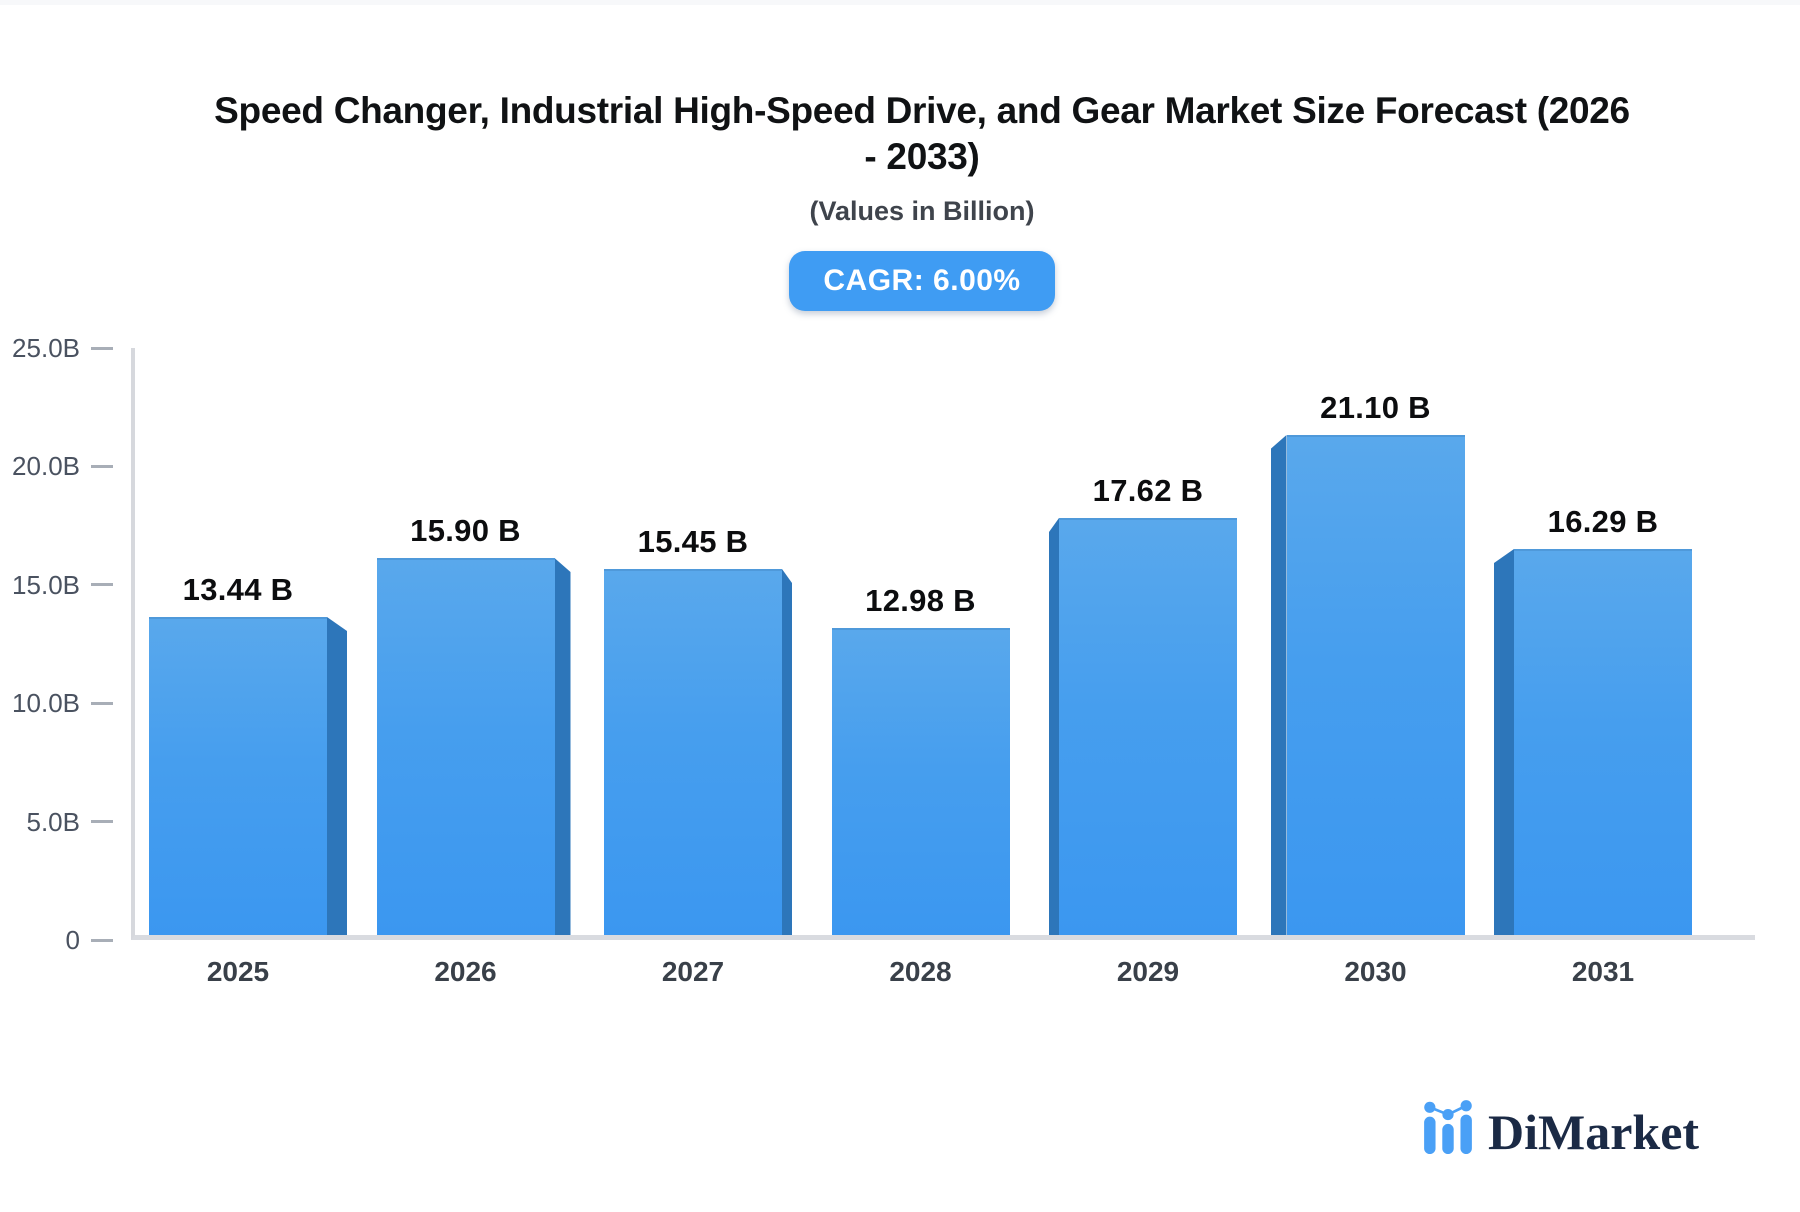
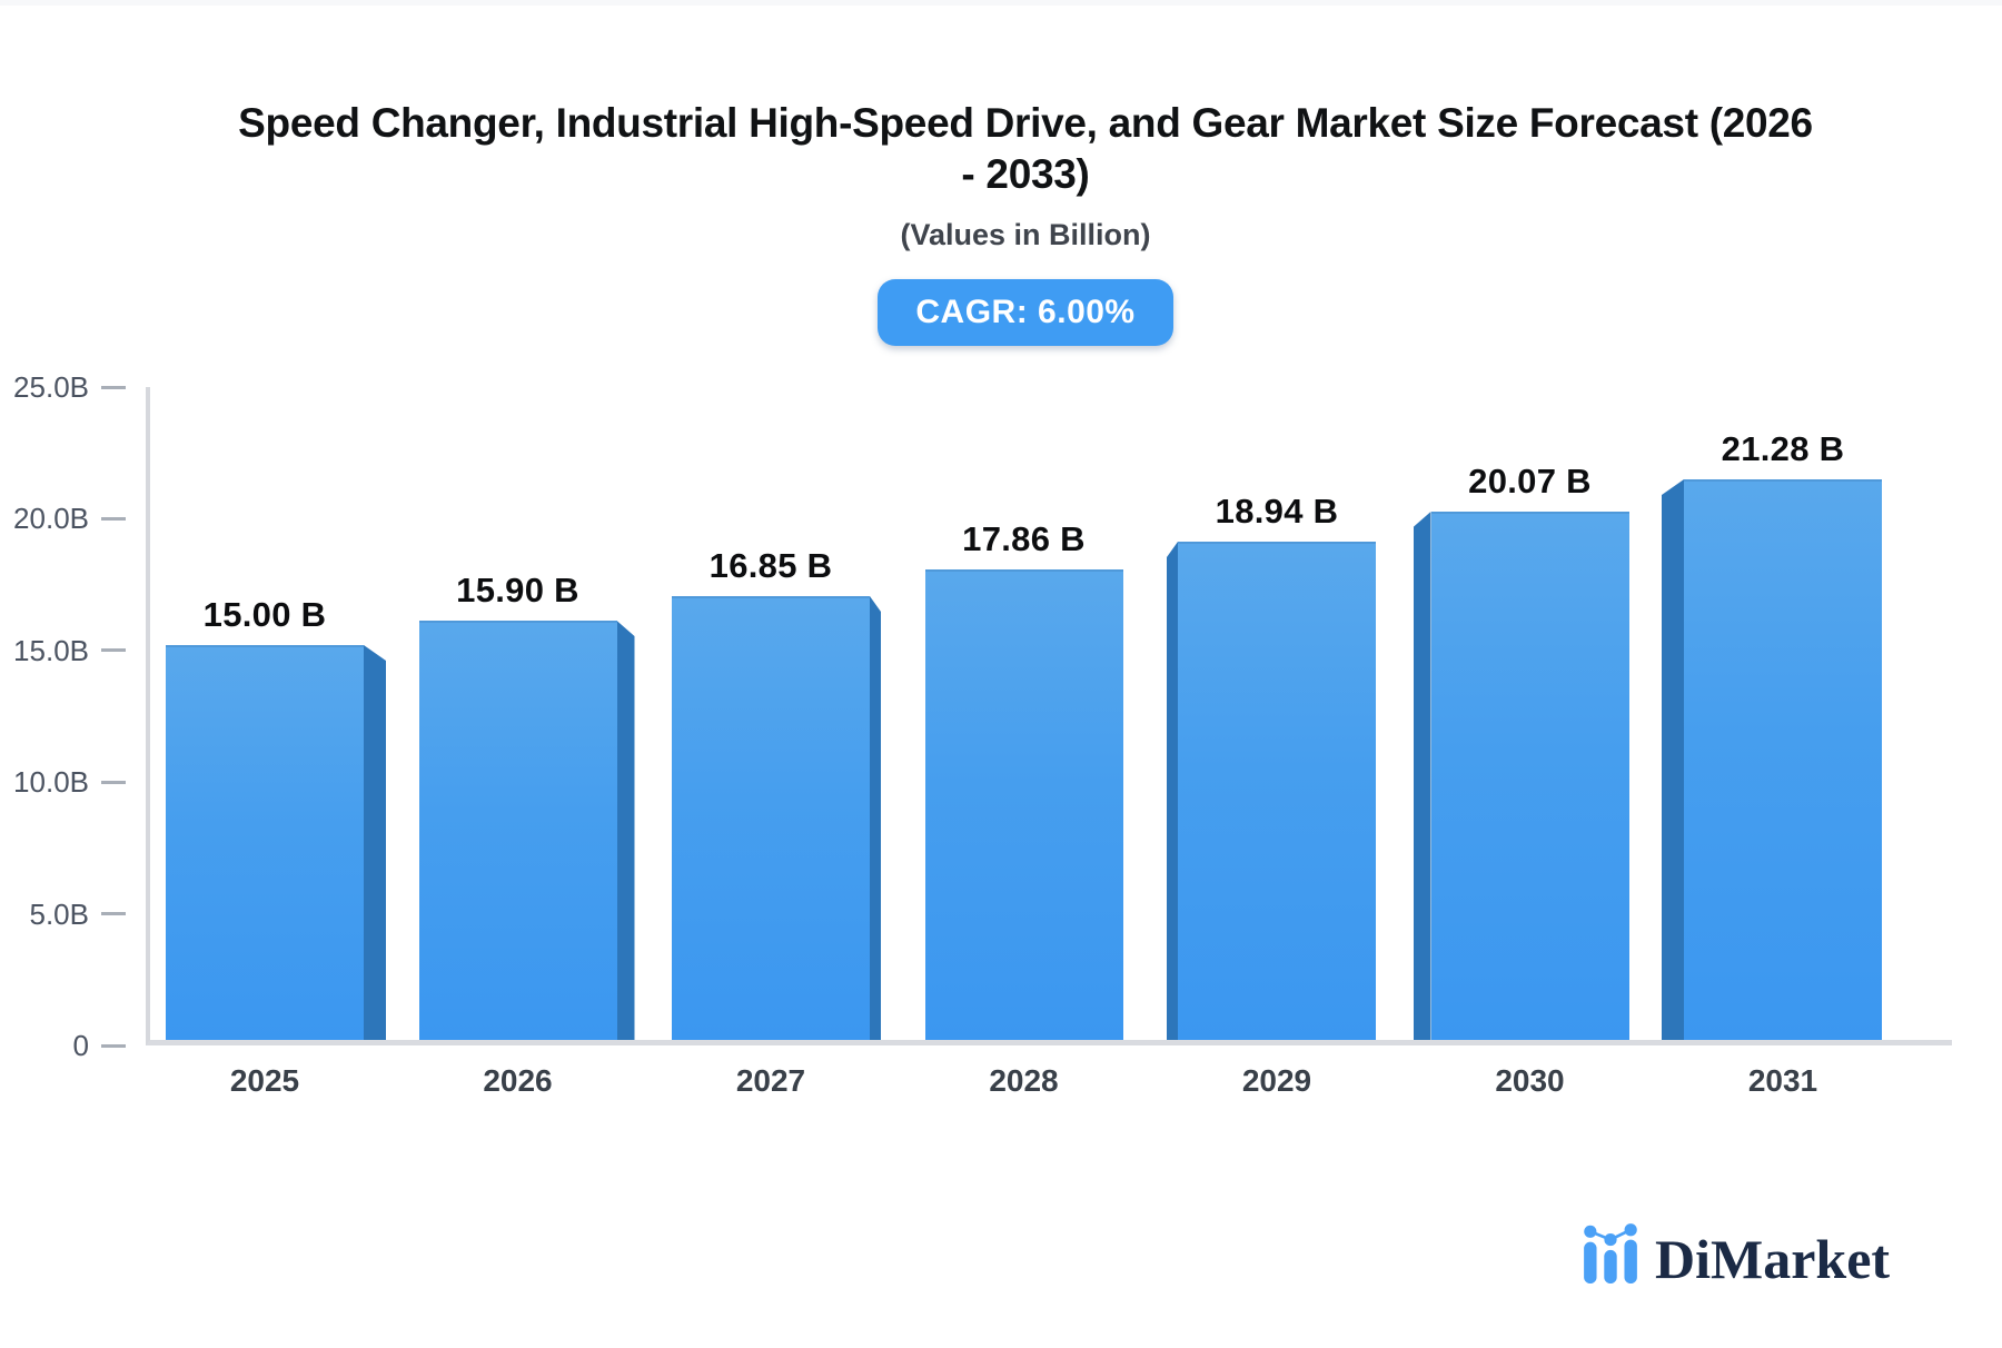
2025: 13.44 -> 15.00
2027: 15.45 -> 16.85
2028: 12.98 -> 17.86
2029: 17.62 -> 18.94
2030: 21.10 -> 20.07
2031: 16.29 -> 21.28
